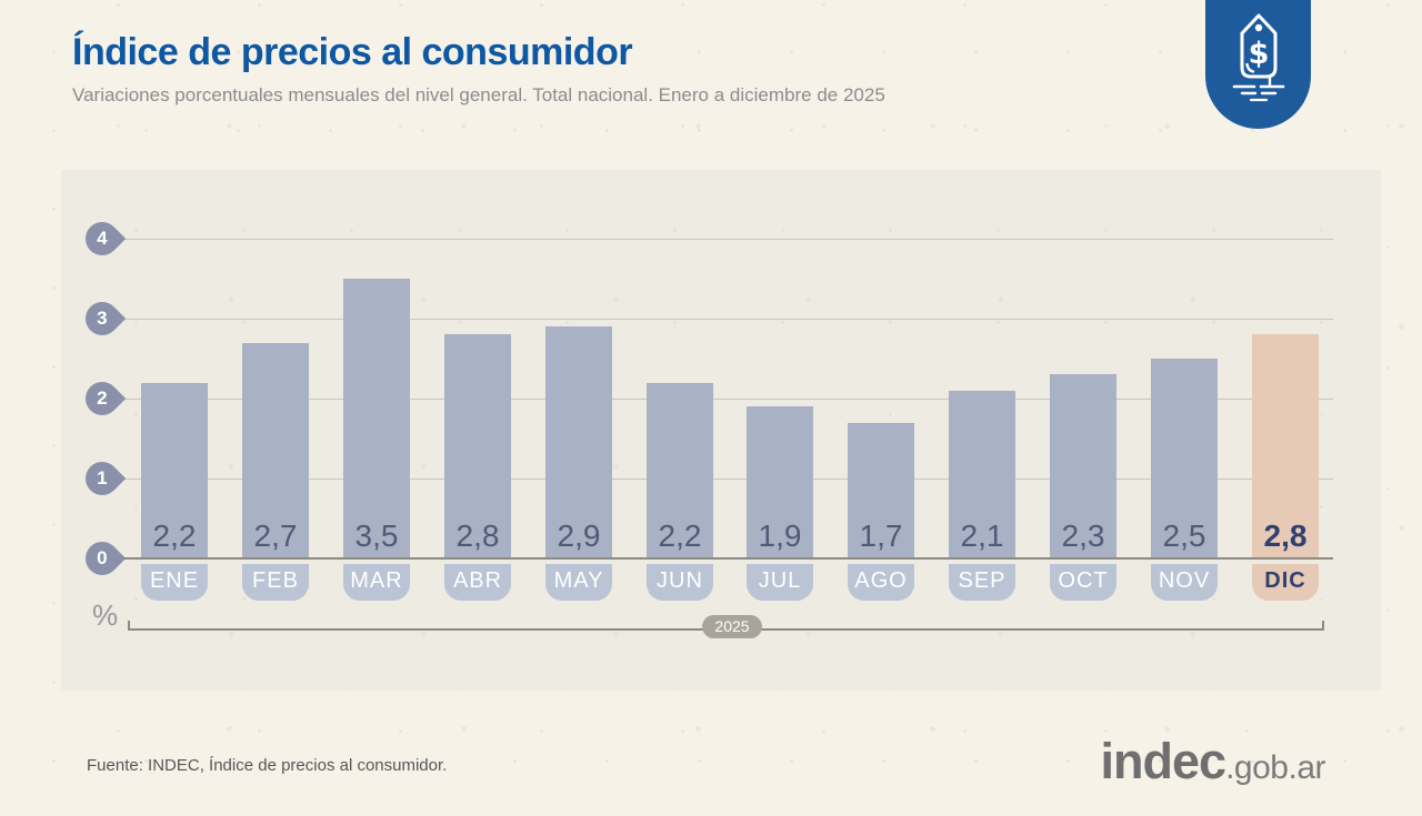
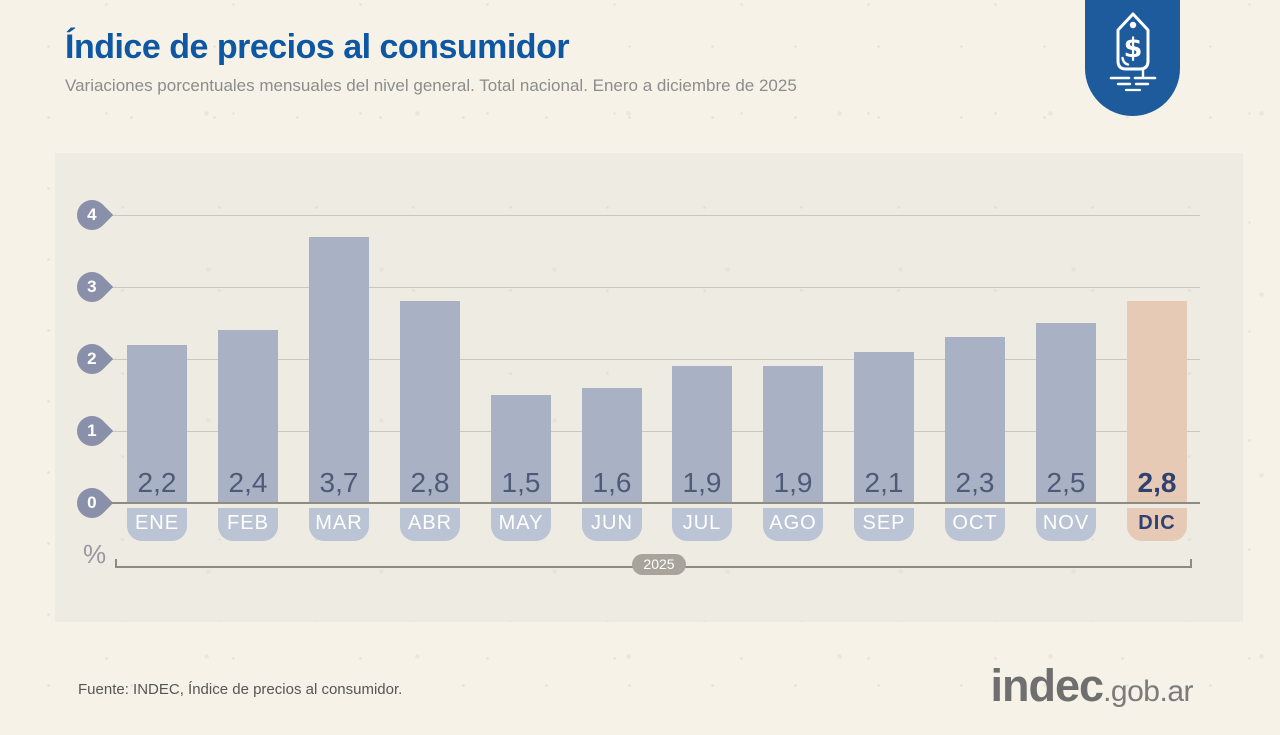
FEB: 2,7 -> 2,4
MAR: 3,5 -> 3,7
MAY: 2,9 -> 1,5
JUN: 2,2 -> 1,6
AGO: 1,7 -> 1,9
